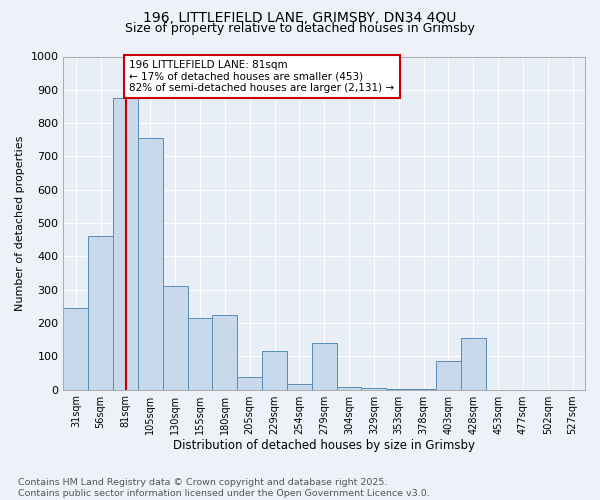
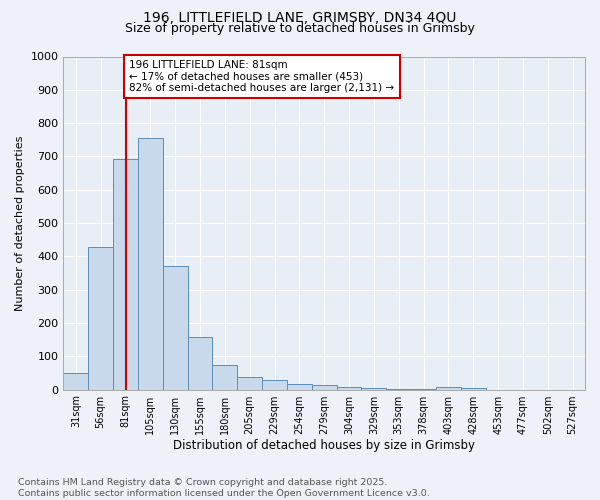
31sqm: 245 -> 50
56sqm: 460 -> 428
81sqm: 875 -> 693
130sqm: 310 -> 370
155sqm: 215 -> 157
180sqm: 225 -> 73
229sqm: 115 -> 28
279sqm: 140 -> 13
403sqm: 85 -> 8
428sqm: 155 -> 5
